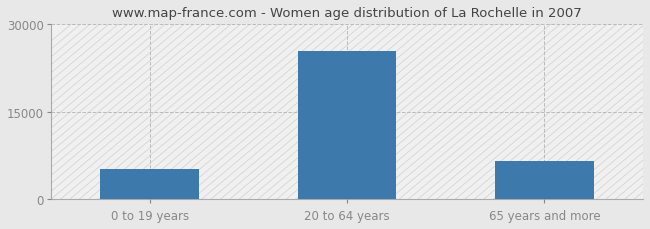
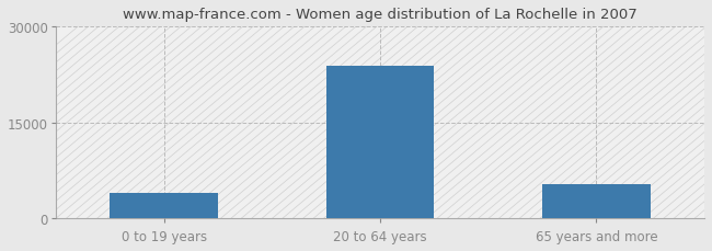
0 to 19 years: 5200 -> 4000
20 to 64 years: 25500 -> 23800
65 years and more: 6500 -> 5400
